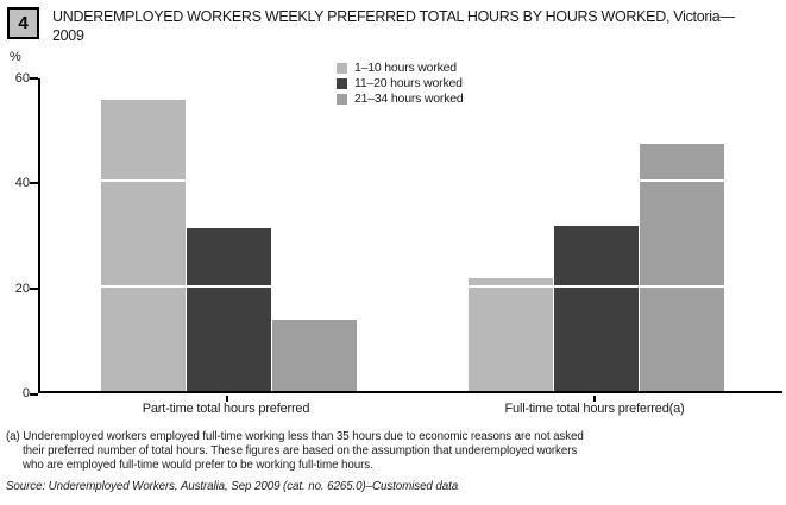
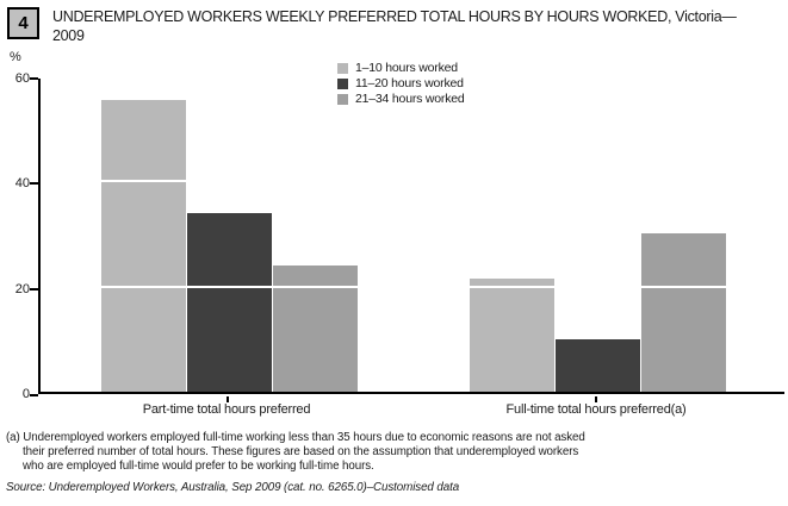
11–20 hours worked/Part-time total hours preferred: 31 -> 34
21–34 hours worked/Part-time total hours preferred: 14 -> 24
11–20 hours worked/Full-time total hours preferred(a): 32 -> 10
21–34 hours worked/Full-time total hours preferred(a): 47 -> 30
